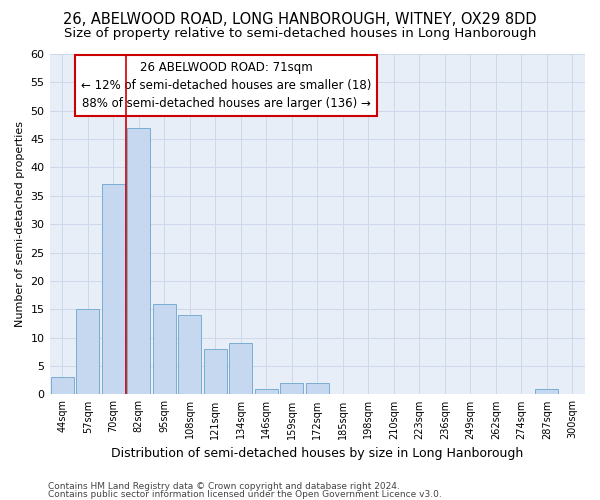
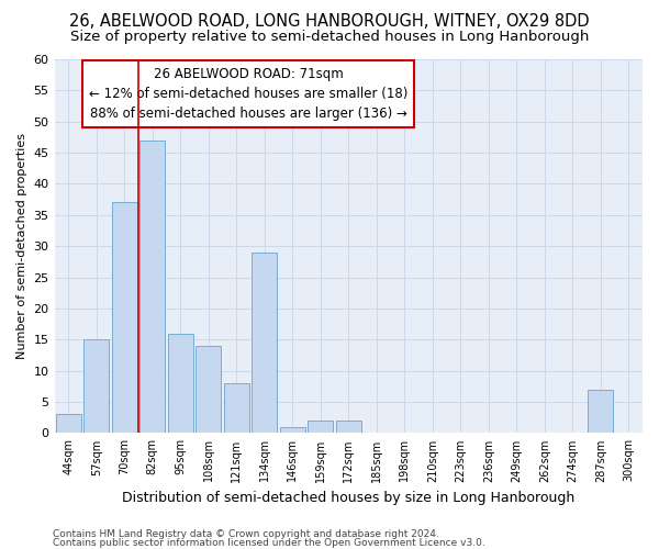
134sqm: 9 -> 29
287sqm: 1 -> 7
